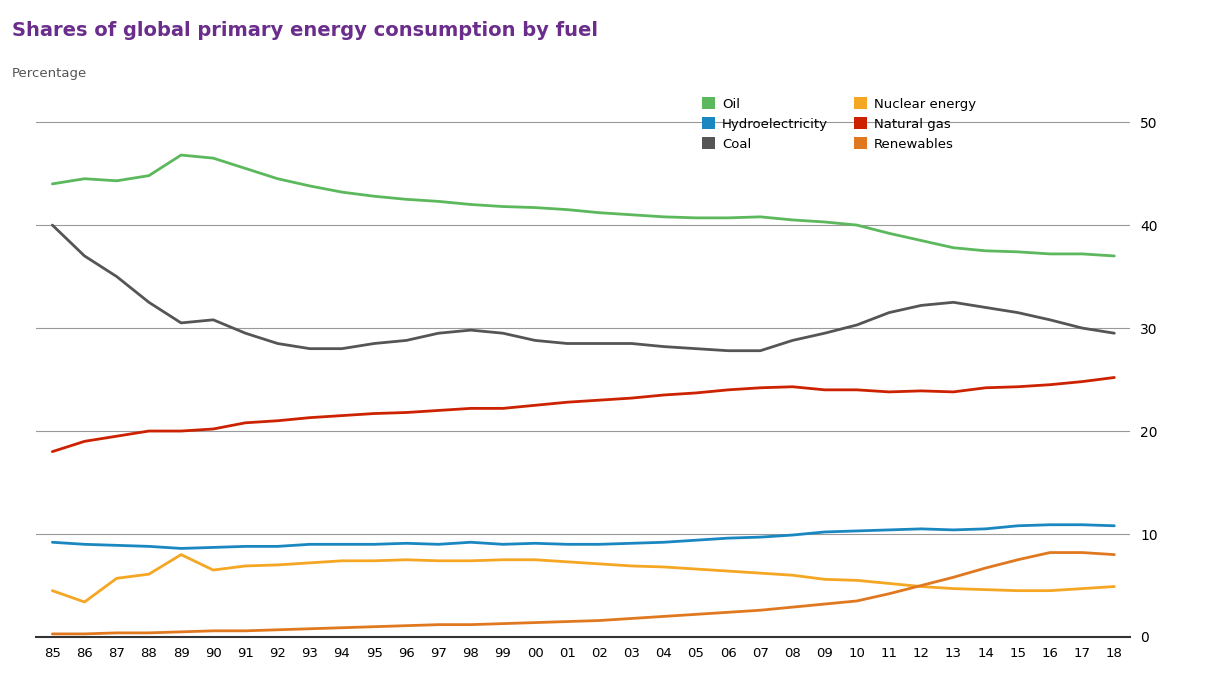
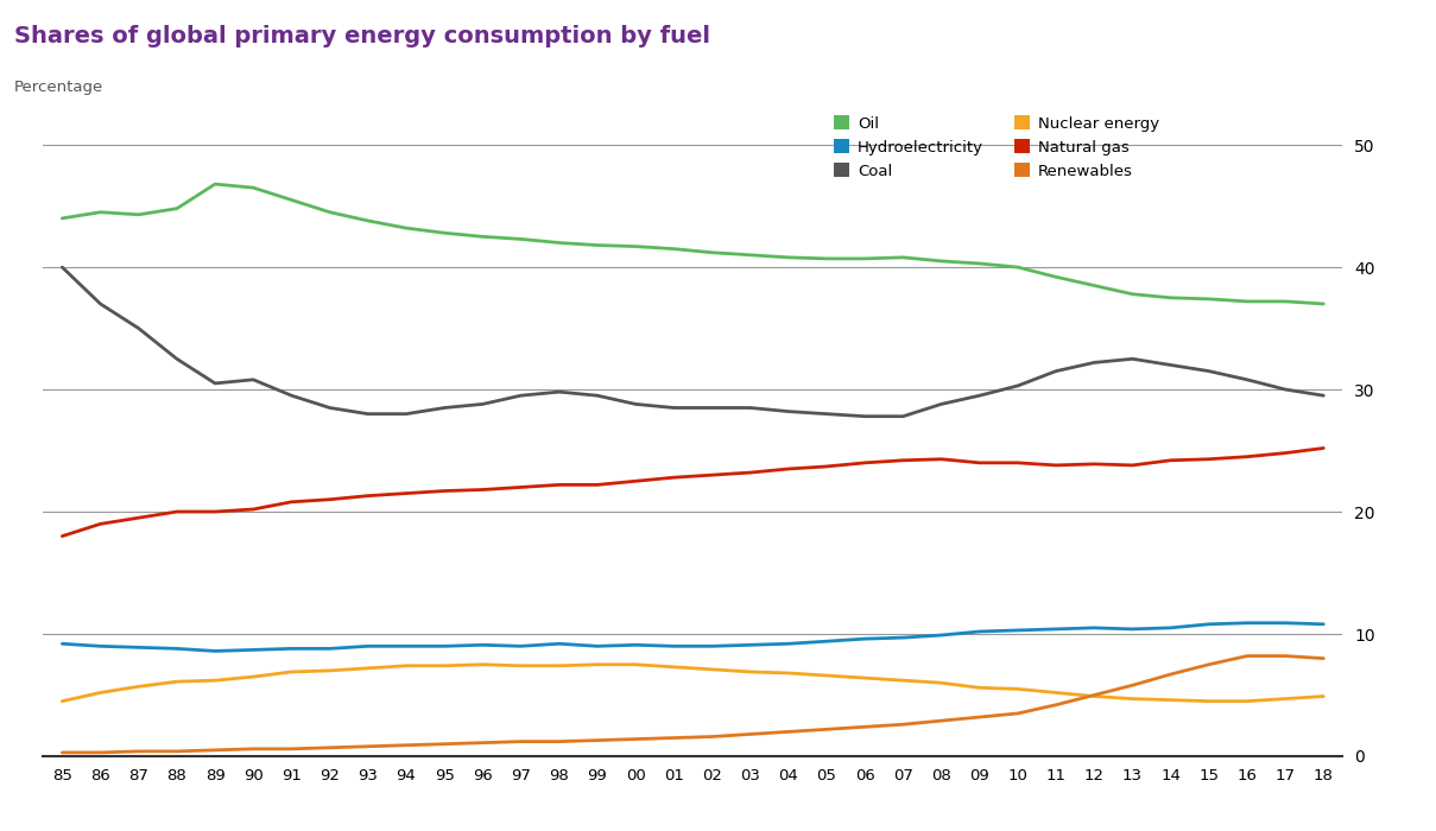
Nuclear energy/86: 3.4 -> 5.2
Nuclear energy/89: 8.0 -> 6.2
